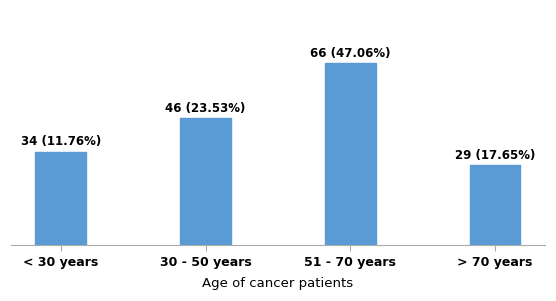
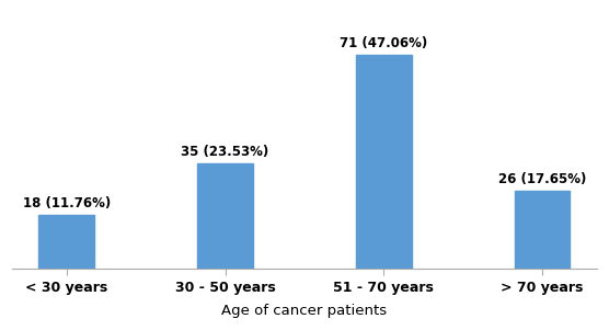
< 30 years: 34 -> 18
30 - 50 years: 46 -> 35
51 - 70 years: 66 -> 71
> 70 years: 29 -> 26
